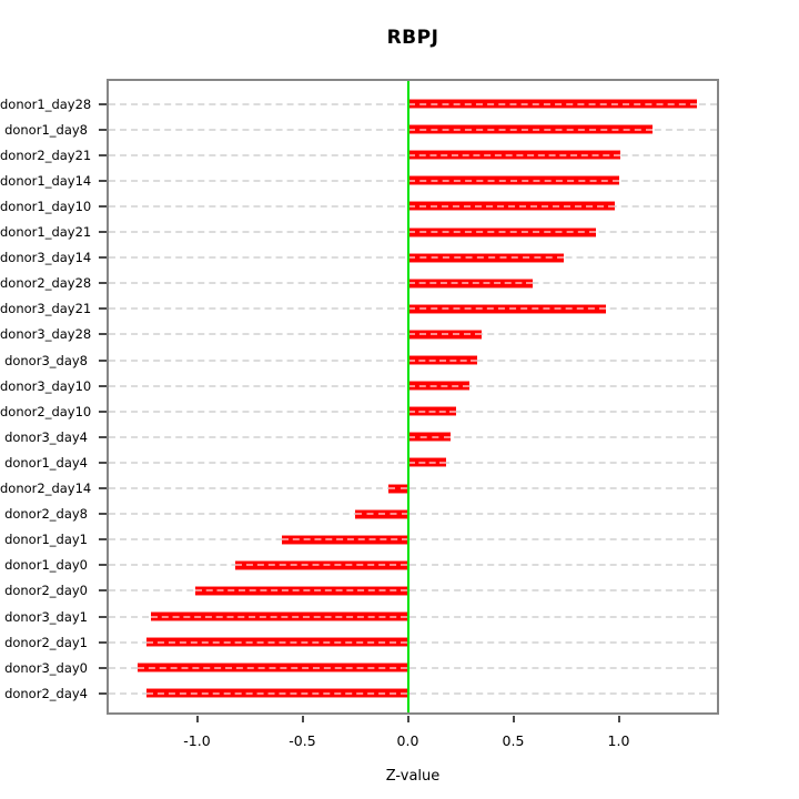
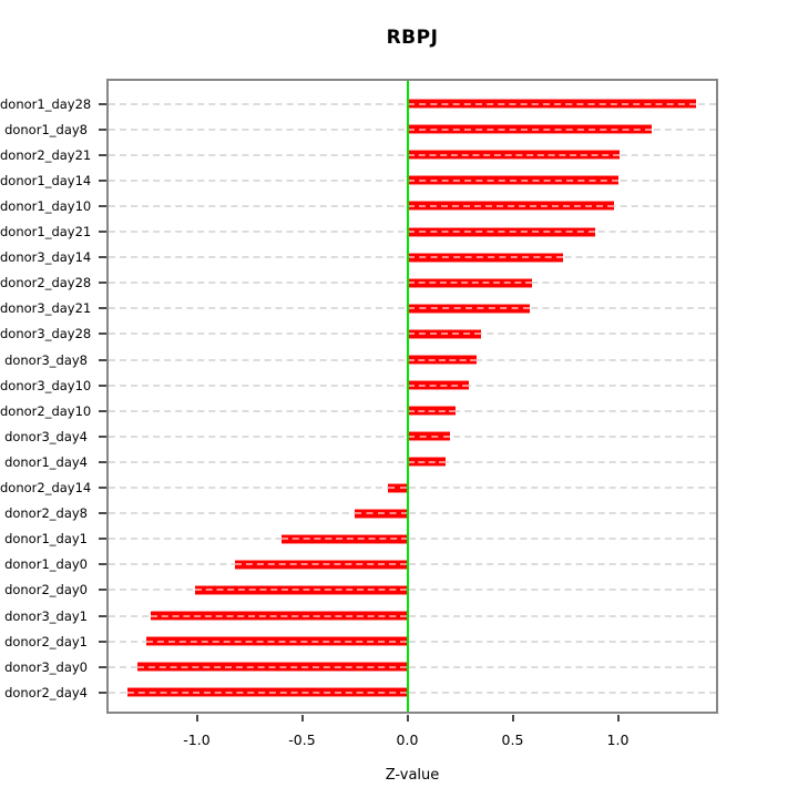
donor3_day21: 0.94 -> 0.58
donor2_day4: -1.24 -> -1.33
